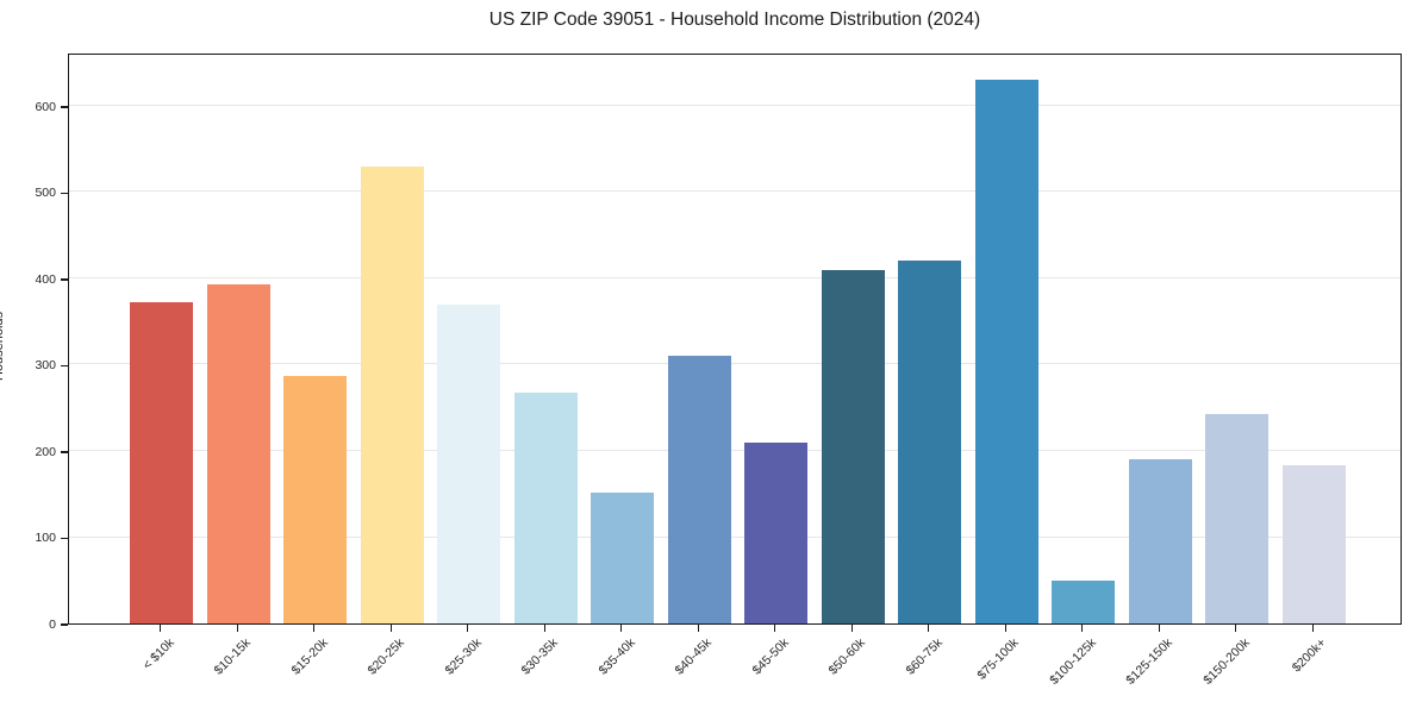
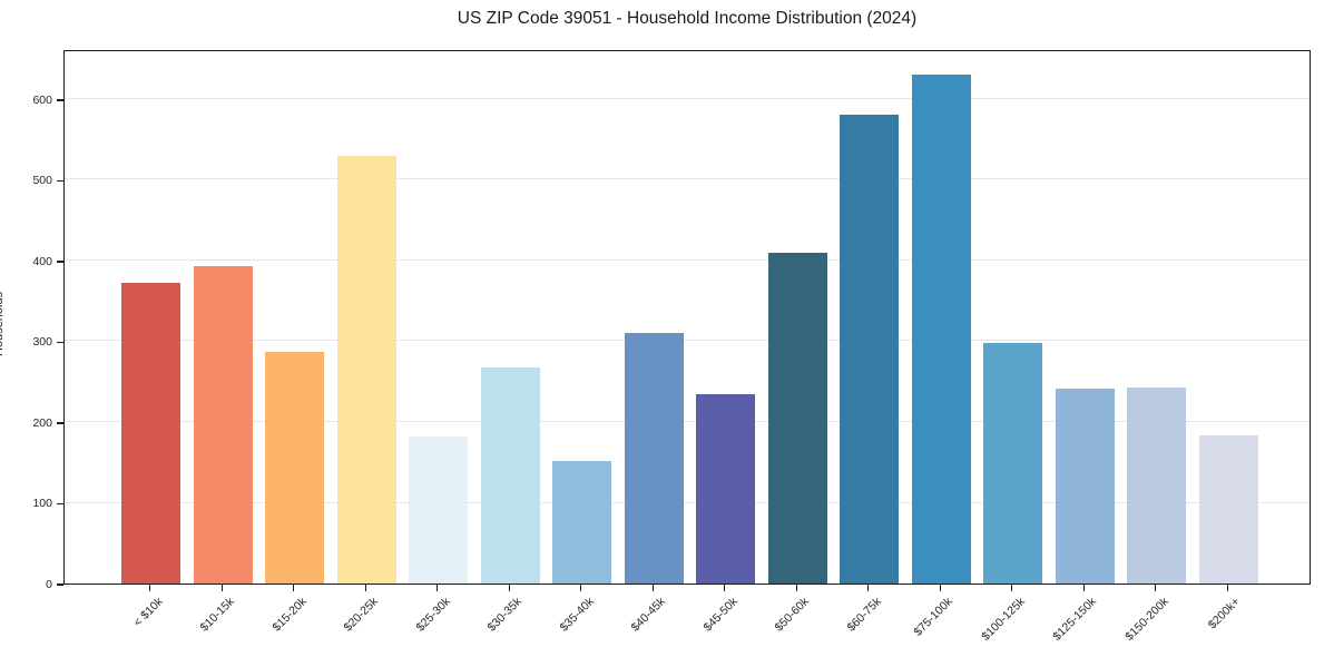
$25-30k: 370 -> 180
$45-50k: 210 -> 240
$60-75k: 420 -> 580
$100-125k: 50 -> 300
$125-150k: 190 -> 240
